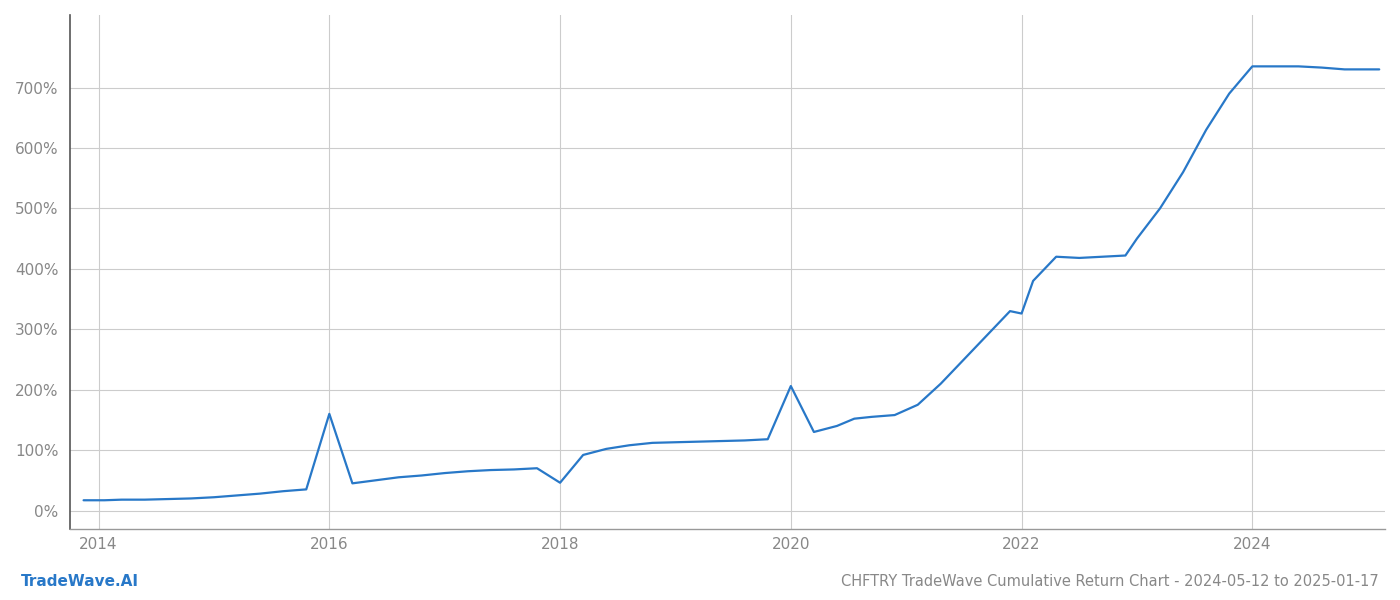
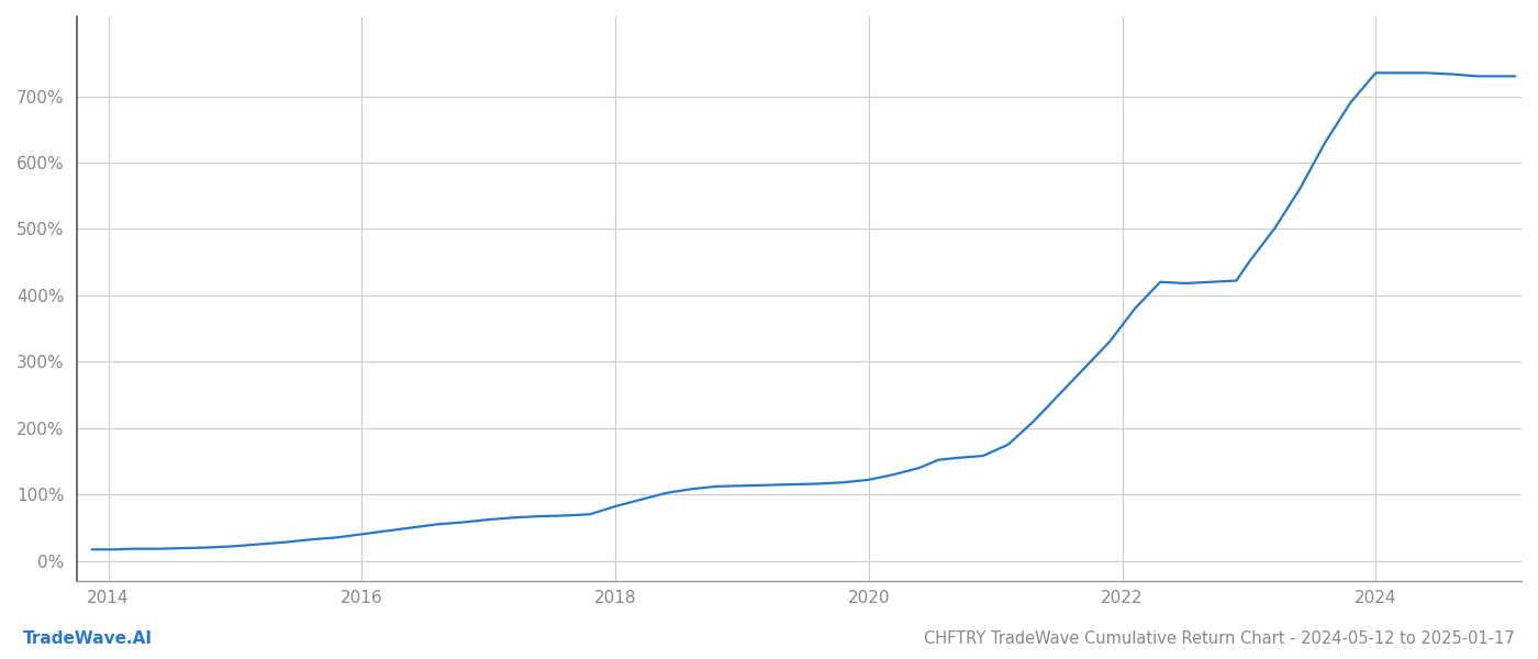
2016: 160% -> 40%
2018: 46% -> 82%
2020: 206% -> 122%
2022: 326% -> 355%
